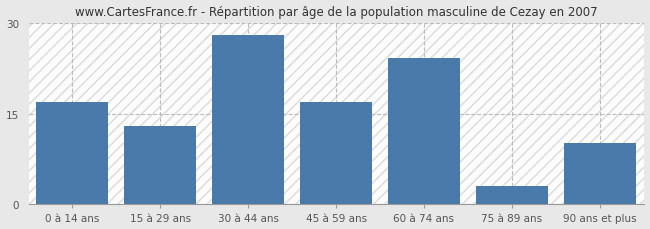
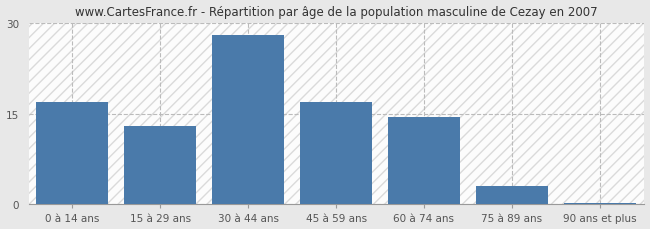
60 à 74 ans: 24.2 -> 14.5
90 ans et plus: 10.2 -> 0.3
